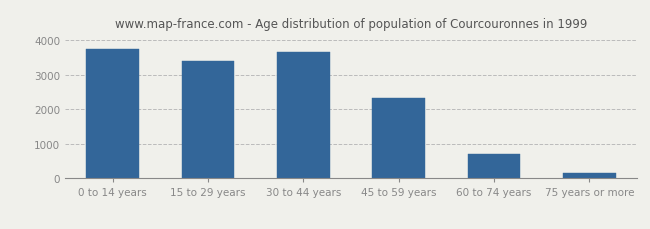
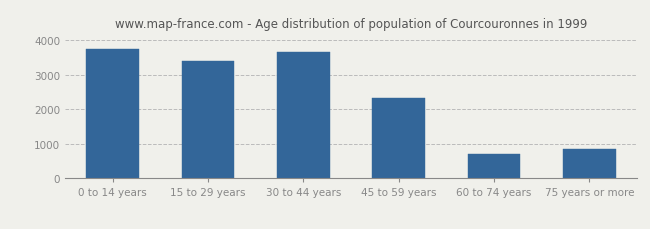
75 years or more: 150 -> 850
